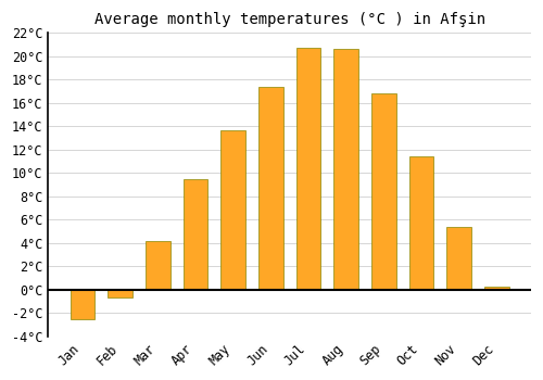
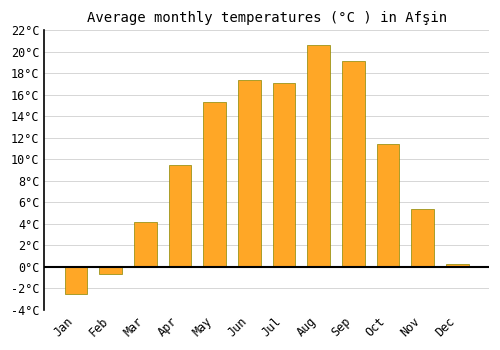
May: 13.7°C -> 15.3°C
Jul: 20.7°C -> 17.1°C
Sep: 16.8°C -> 19.2°C
